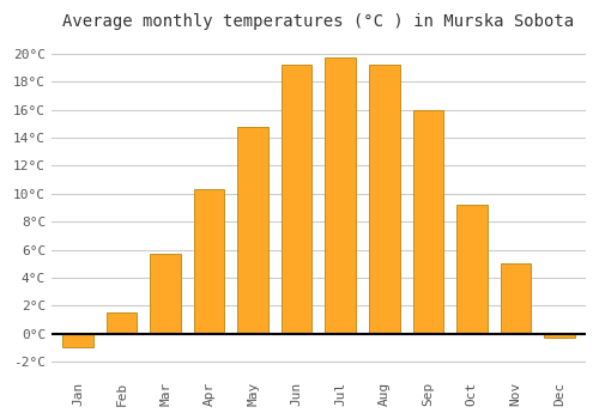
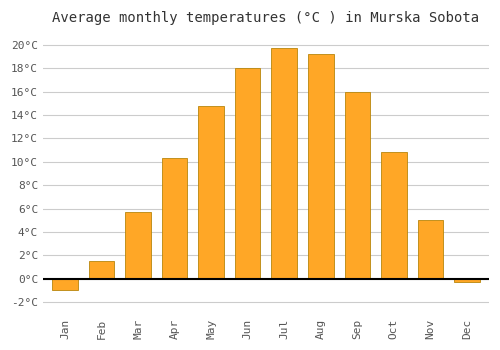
Jun: 19.2°C -> 18.0°C
Oct: 9.2°C -> 10.8°C
